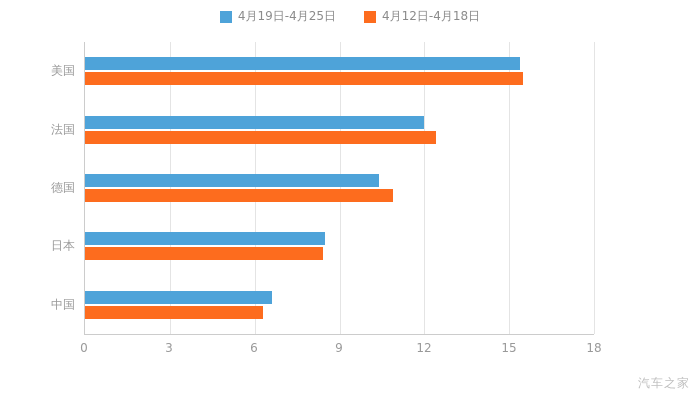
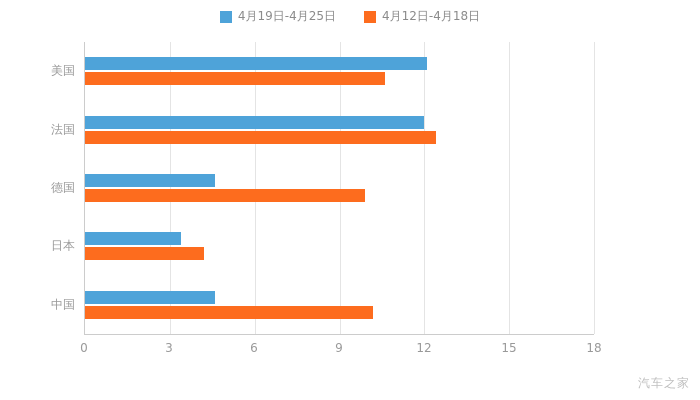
4月19日-4月25日/美国: 15.4 -> 12.1
4月12日-4月18日/美国: 15.5 -> 10.6
4月19日-4月25日/德国: 10.4 -> 4.6
4月12日-4月18日/德国: 10.9 -> 9.9
4月19日-4月25日/日本: 8.5 -> 3.4
4月12日-4月18日/日本: 8.4 -> 4.2
4月19日-4月25日/中国: 6.6 -> 4.6
4月12日-4月18日/中国: 6.3 -> 10.2
